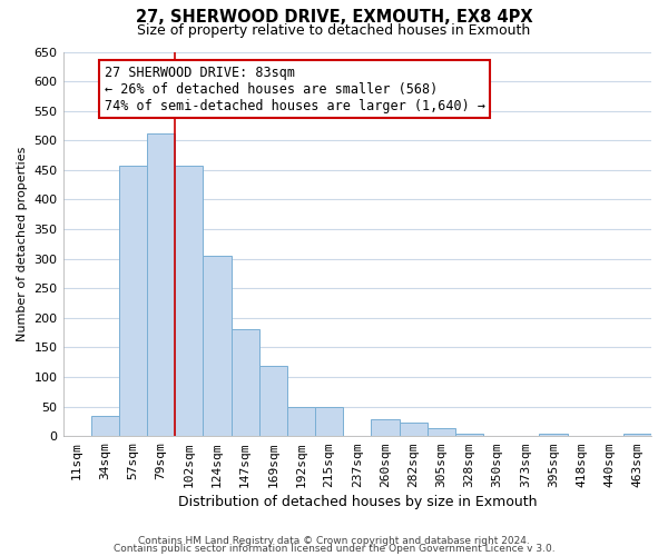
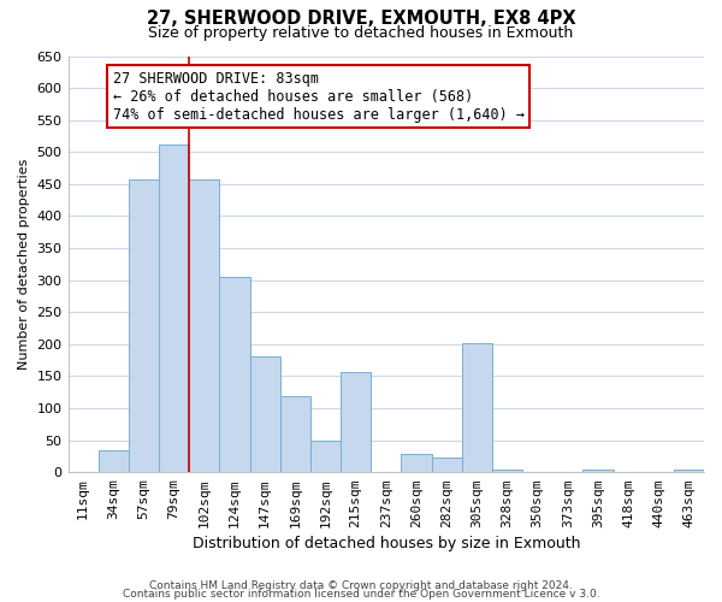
215sqm: 50 -> 156
305sqm: 14 -> 202
